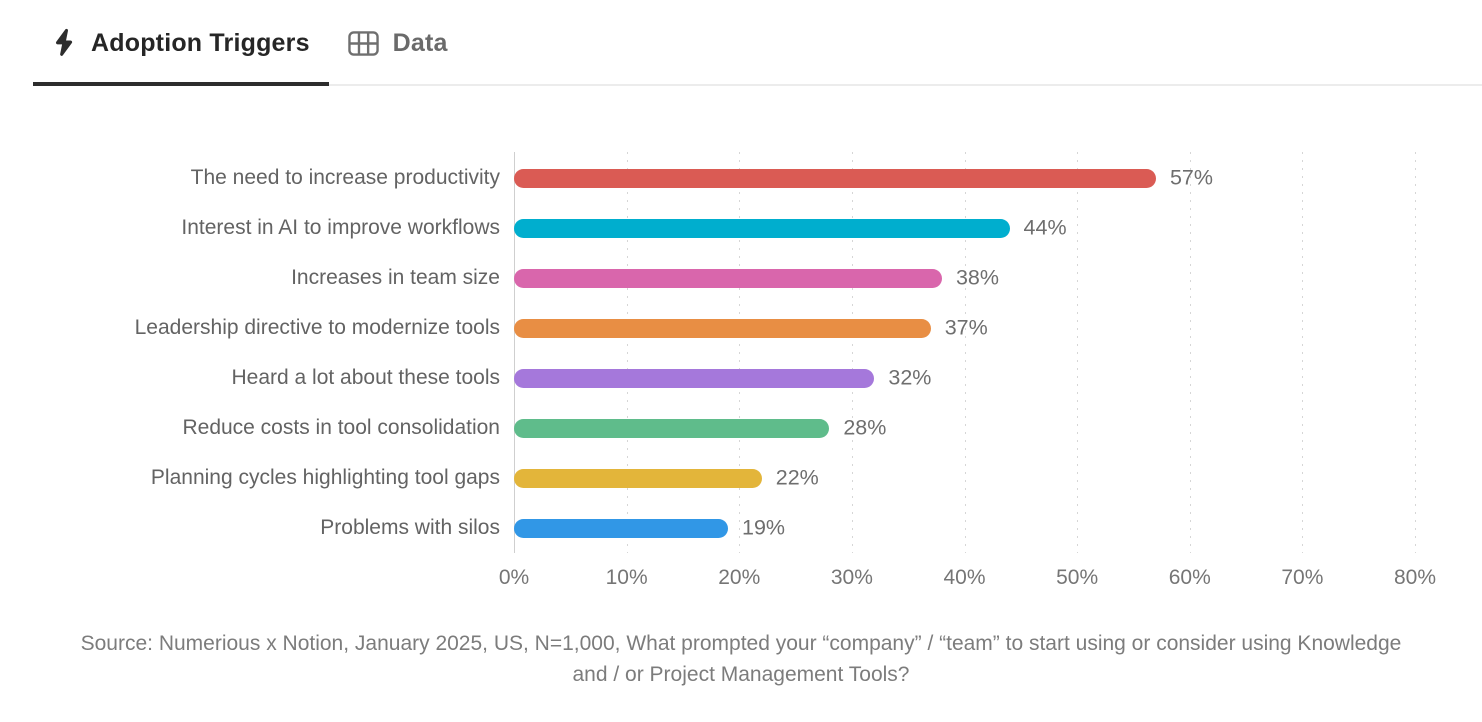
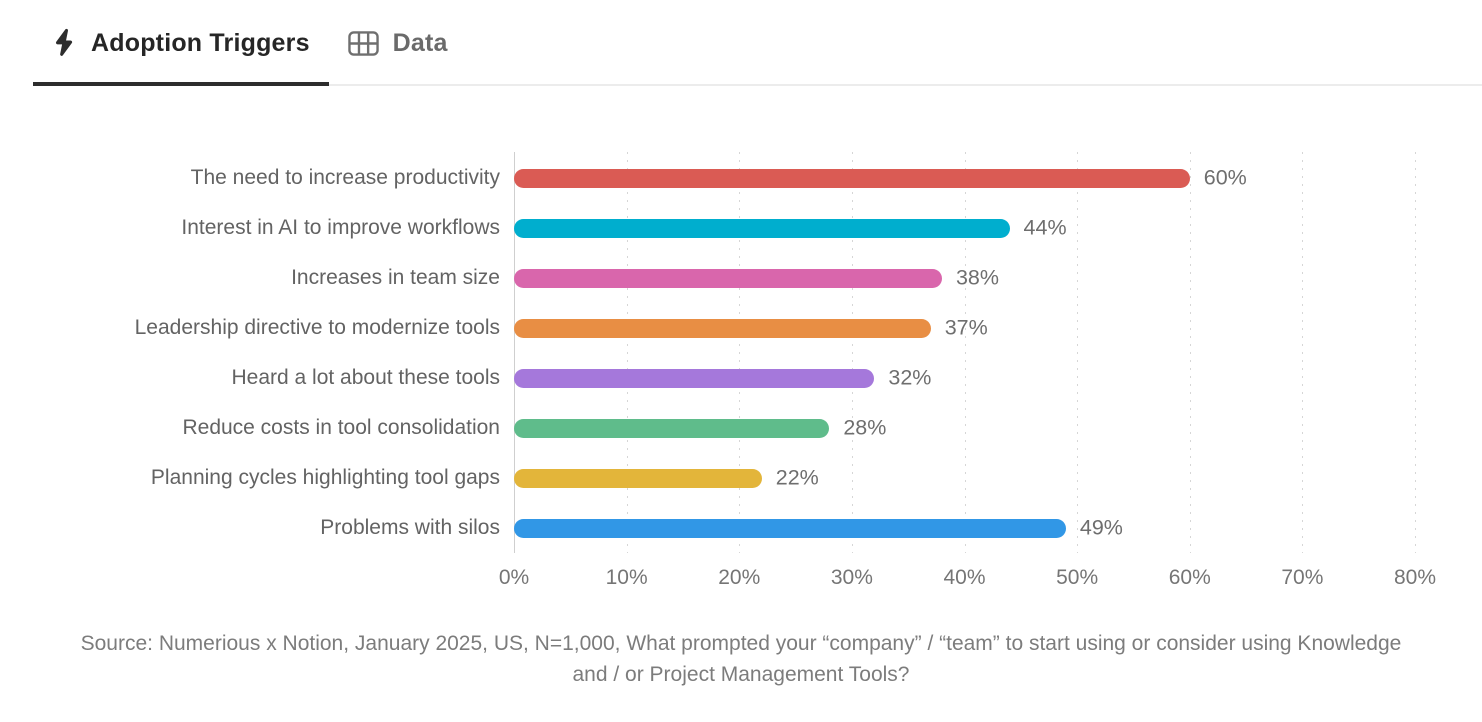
The need to increase productivity: 57% -> 60%
Problems with silos: 19% -> 49%
